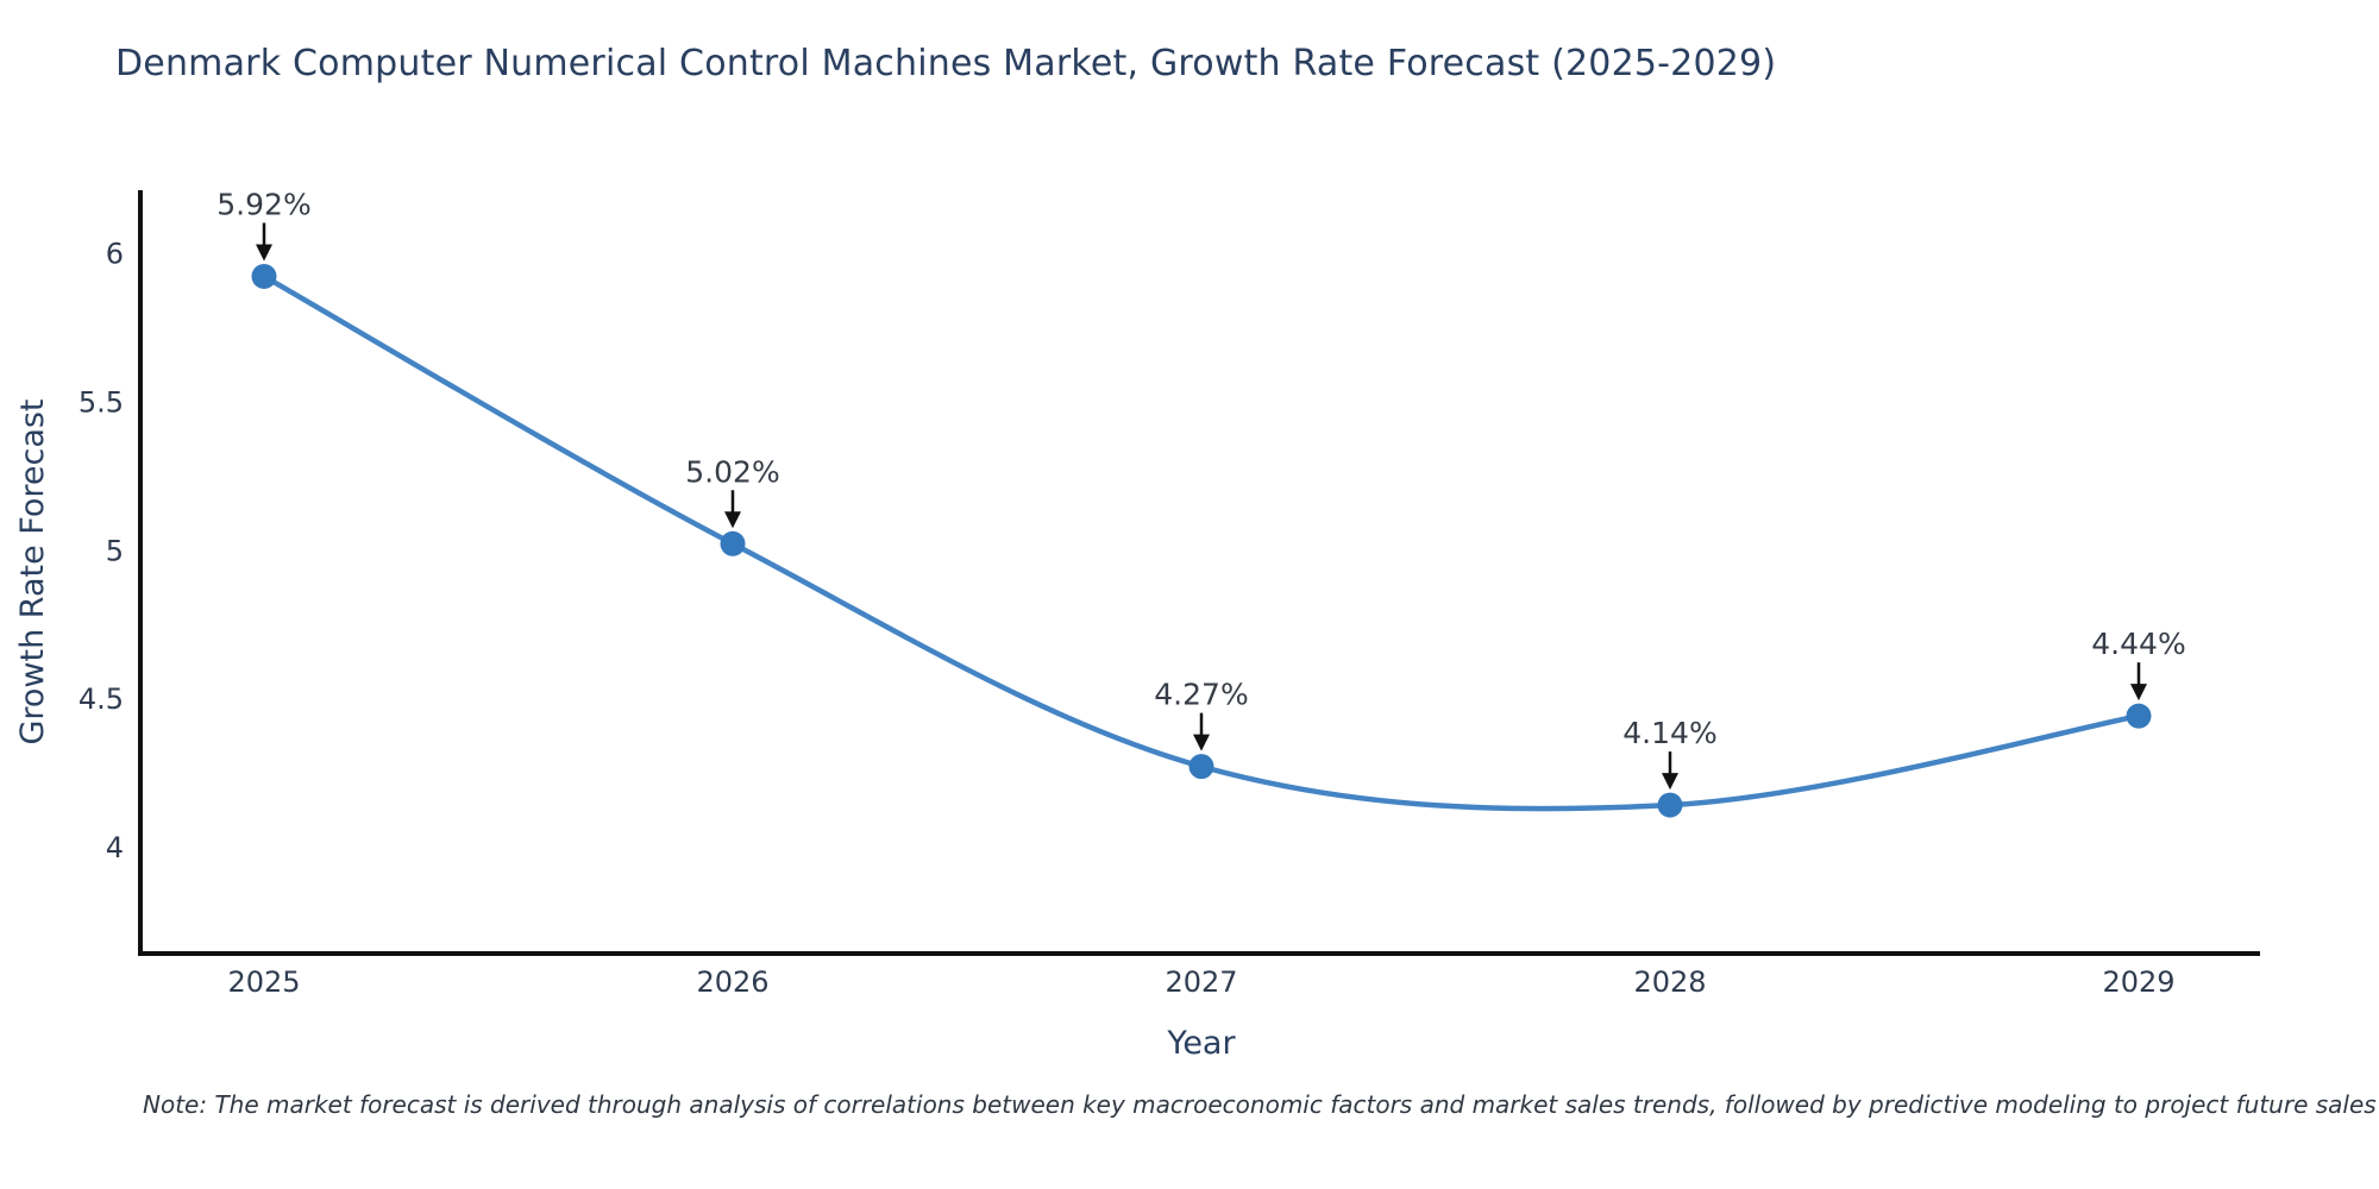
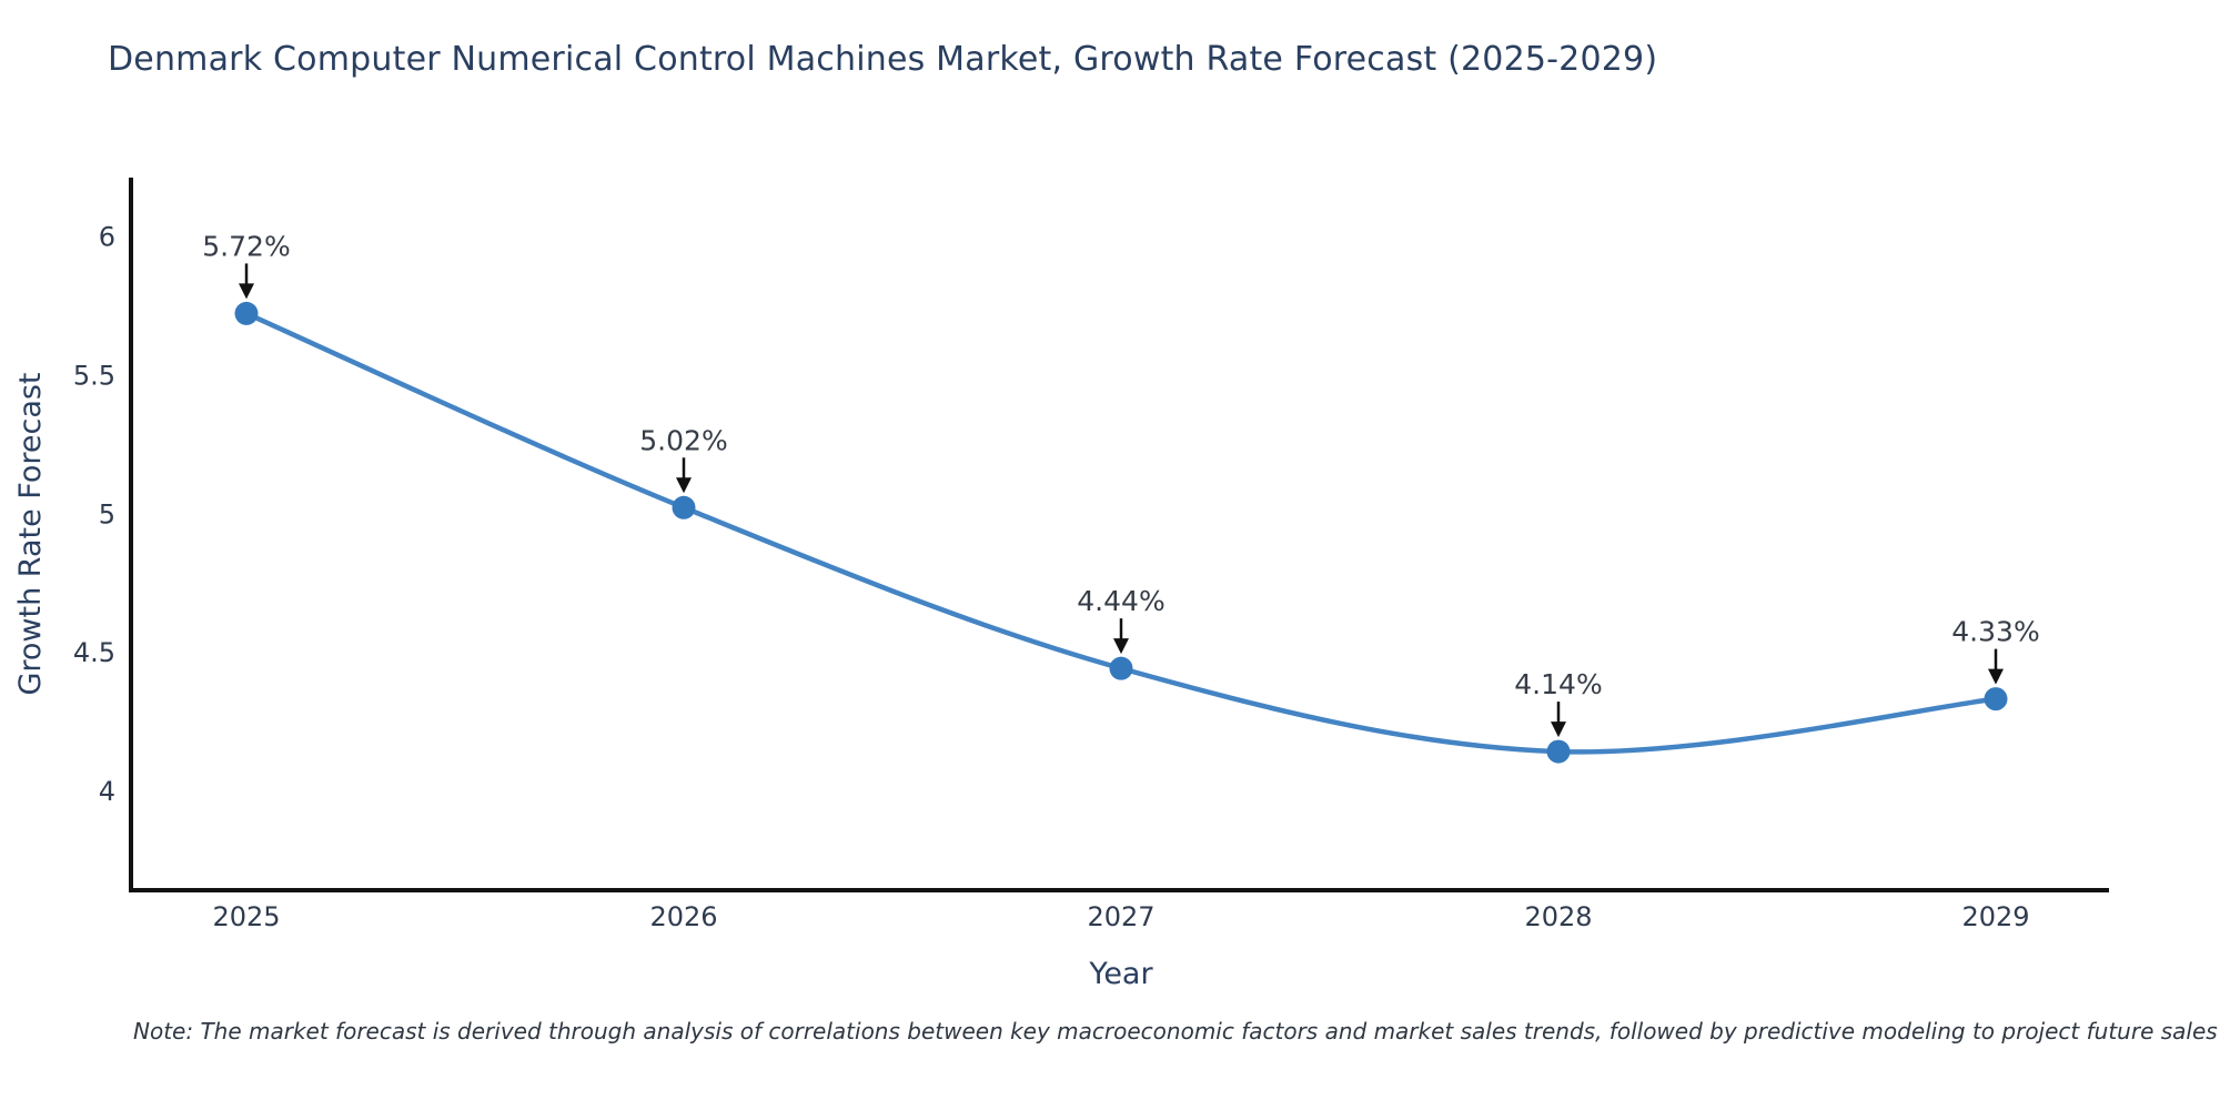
2025: 5.92% -> 5.72%
2027: 4.27% -> 4.44%
2029: 4.44% -> 4.33%
